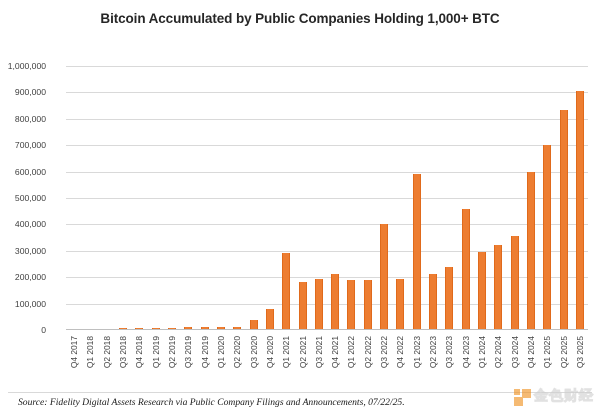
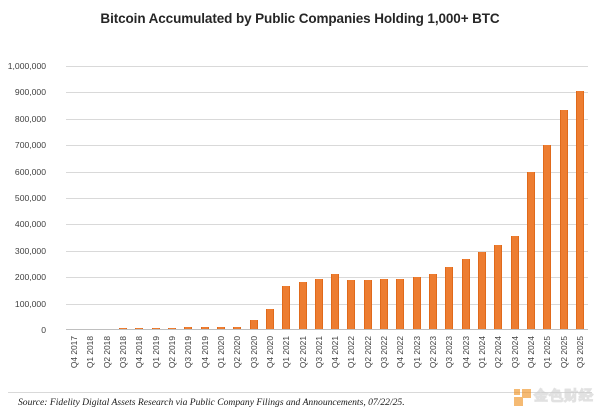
Q1 2021: 290000 -> 170000
Q3 2022: 400000 -> 190000
Q1 2023: 590000 -> 200000
Q4 2023: 460000 -> 270000
